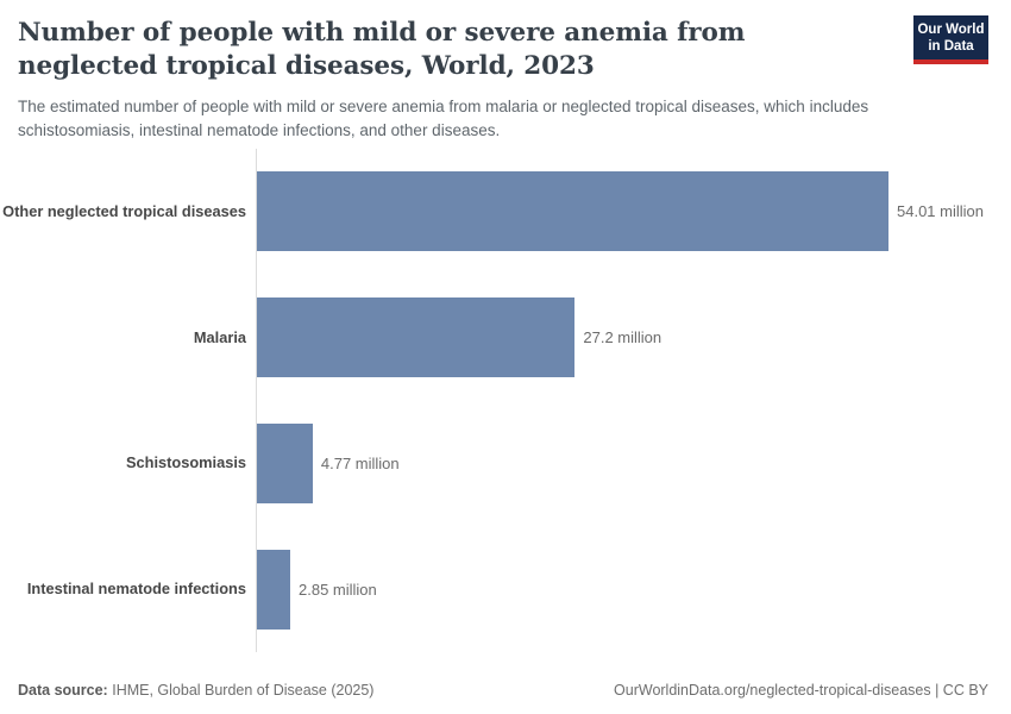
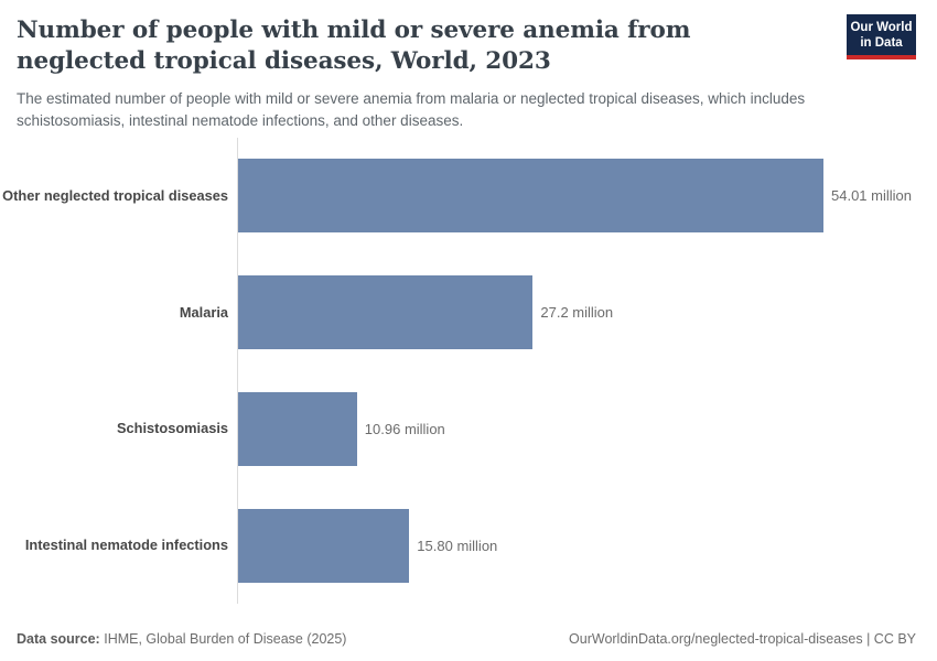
Schistosomiasis: 4.77 -> 10.96
Intestinal nematode infections: 2.85 -> 15.80
